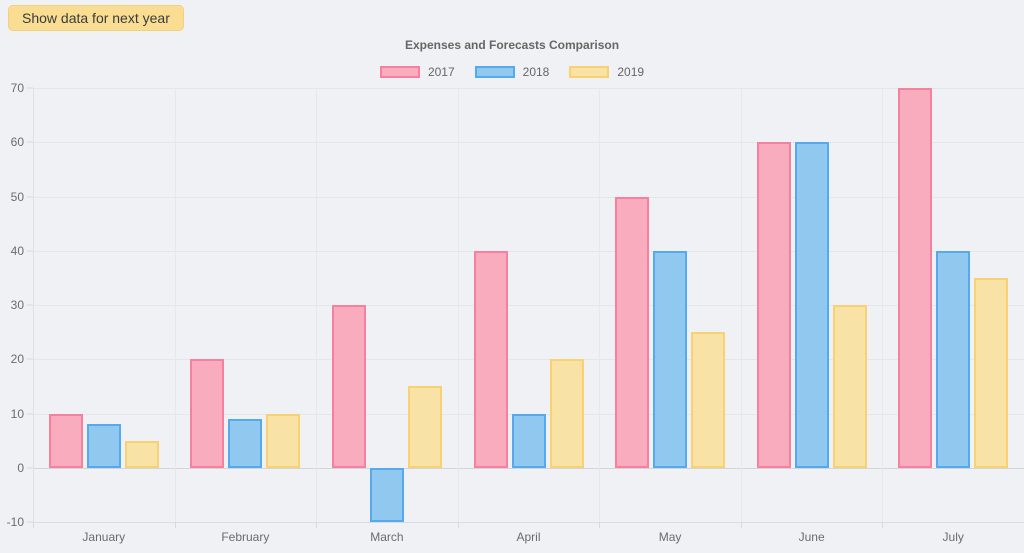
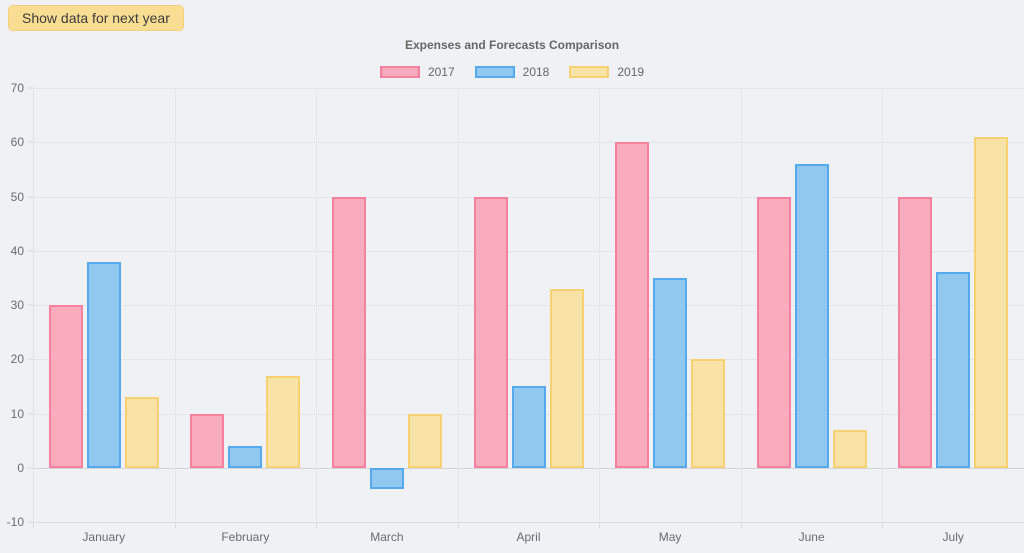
2017/January: 10 -> 30
2018/January: 8 -> 38
2019/January: 5 -> 13
2017/February: 20 -> 10
2018/February: 9 -> 4
2019/February: 10 -> 17
2017/March: 30 -> 50
2018/March: -10 -> -4
2019/March: 15 -> 10
2017/April: 40 -> 50
2018/April: 10 -> 15
2019/April: 20 -> 33
2017/May: 50 -> 60
2018/May: 40 -> 35
2019/May: 25 -> 20
2017/June: 60 -> 50
2018/June: 60 -> 56
2019/June: 30 -> 7
2017/July: 70 -> 50
2018/July: 40 -> 36
2019/July: 35 -> 61
